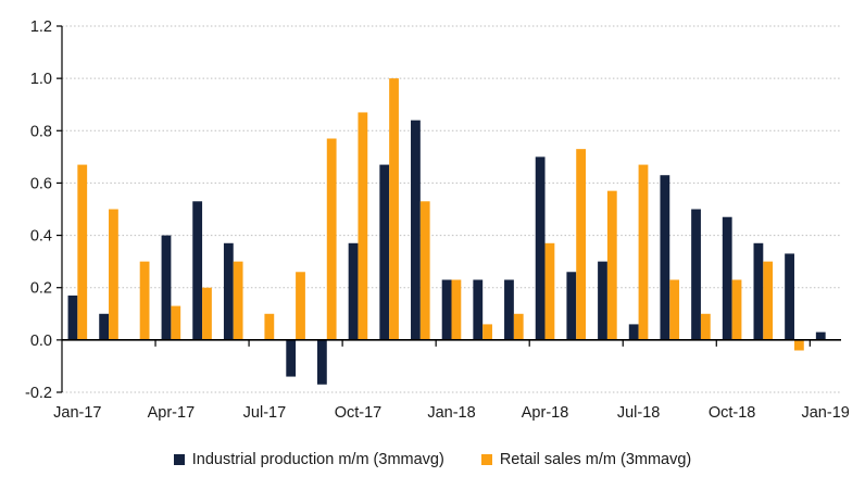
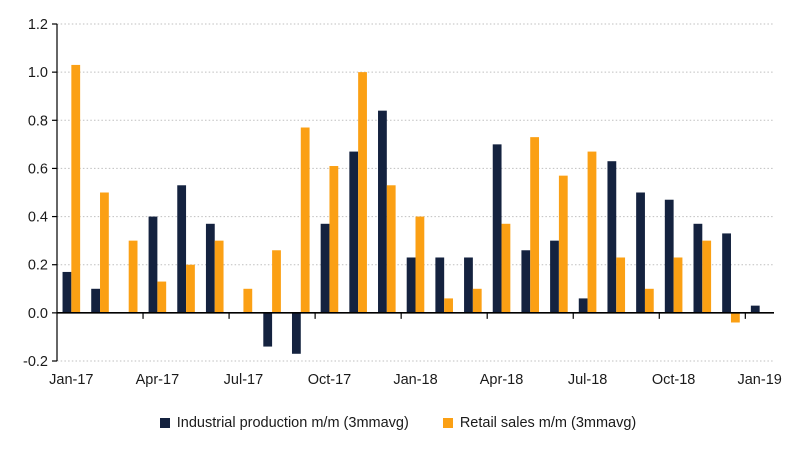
Retail sales m/m (3mmavg)/Jan-17: 0.67 -> 1.03
Retail sales m/m (3mmavg)/Oct-17: 0.87 -> 0.61
Retail sales m/m (3mmavg)/Jan-18: 0.23 -> 0.40
